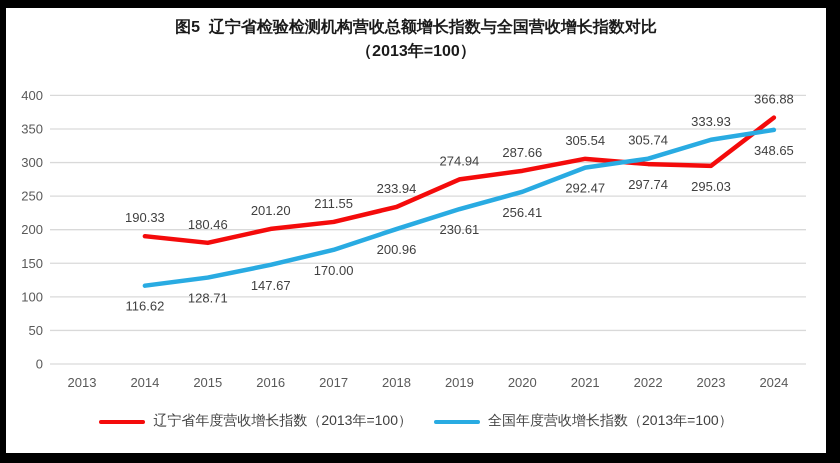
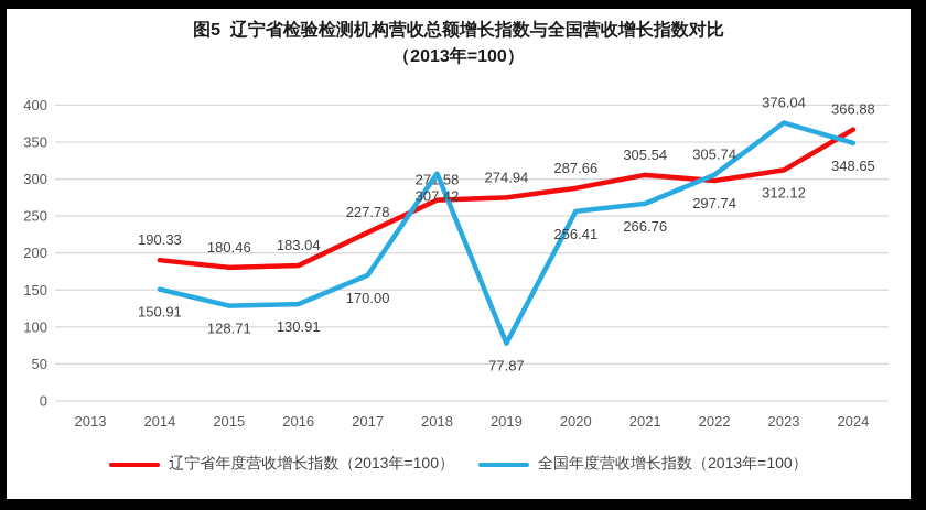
全国年度营收增长指数（2013年=100）/2014: 116.62 -> 150.91
辽宁省年度营收增长指数（2013年=100）/2016: 201.20 -> 183.04
全国年度营收增长指数（2013年=100）/2016: 147.67 -> 130.91
辽宁省年度营收增长指数（2013年=100）/2017: 211.55 -> 227.78
辽宁省年度营收增长指数（2013年=100）/2018: 233.94 -> 271.58
全国年度营收增长指数（2013年=100）/2018: 200.96 -> 307.42
全国年度营收增长指数（2013年=100）/2019: 230.61 -> 77.87
全国年度营收增长指数（2013年=100）/2021: 292.47 -> 266.76
辽宁省年度营收增长指数（2013年=100）/2023: 295.03 -> 312.12
全国年度营收增长指数（2013年=100）/2023: 333.93 -> 376.04
